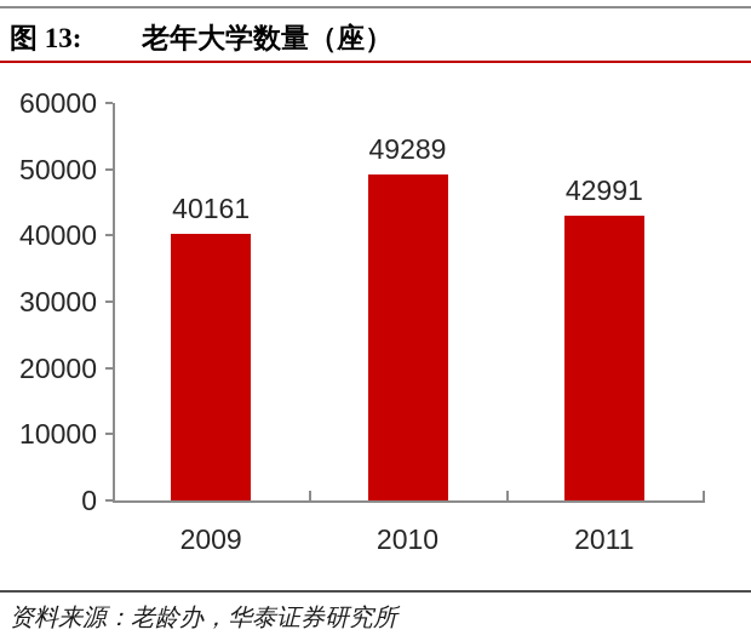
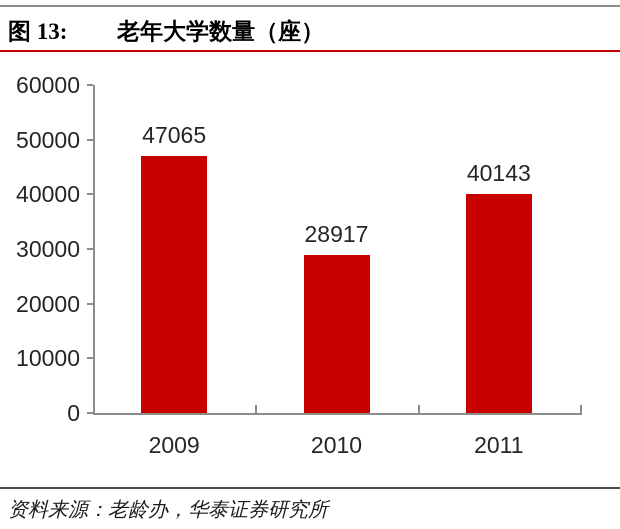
2009: 40161 -> 47065
2010: 49289 -> 28917
2011: 42991 -> 40143
